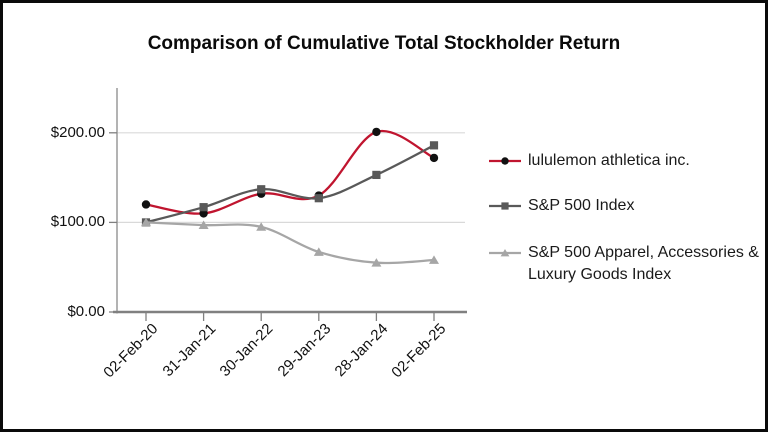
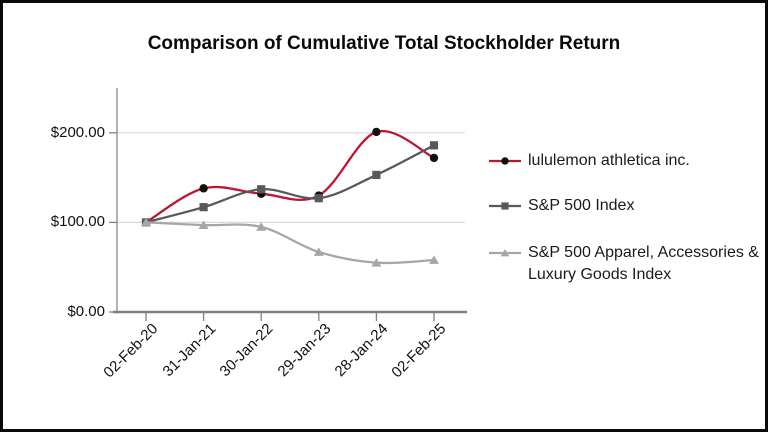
lululemon athletica inc./02-Feb-20: $120 -> $100
lululemon athletica inc./31-Jan-21: $110 -> $140
